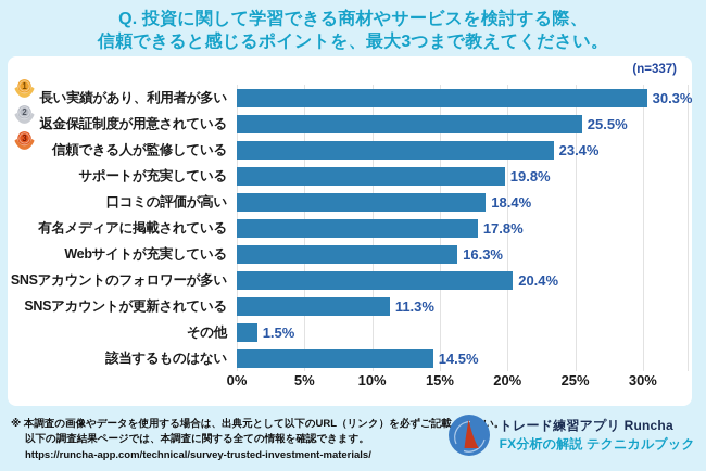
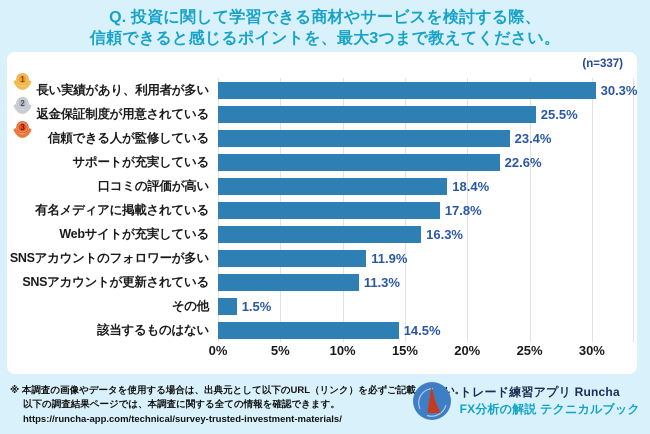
サポートが充実している: 19.8% -> 22.6%
SNSアカウントのフォロワーが多い: 20.4% -> 11.9%
